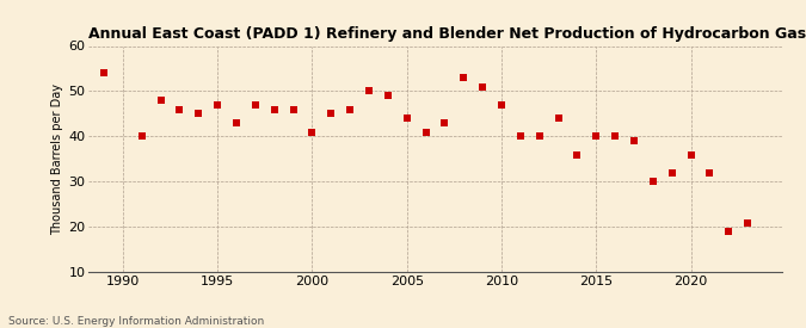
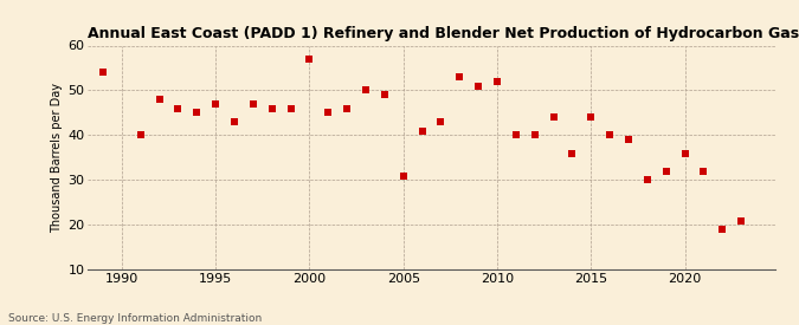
2000: 41 -> 57
2005: 44 -> 31
2010: 47 -> 52
2015: 40 -> 44
